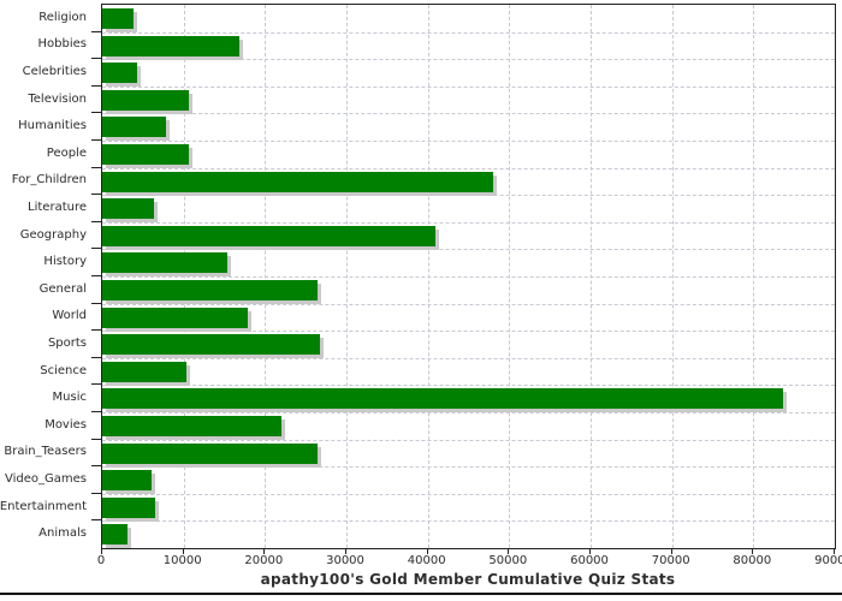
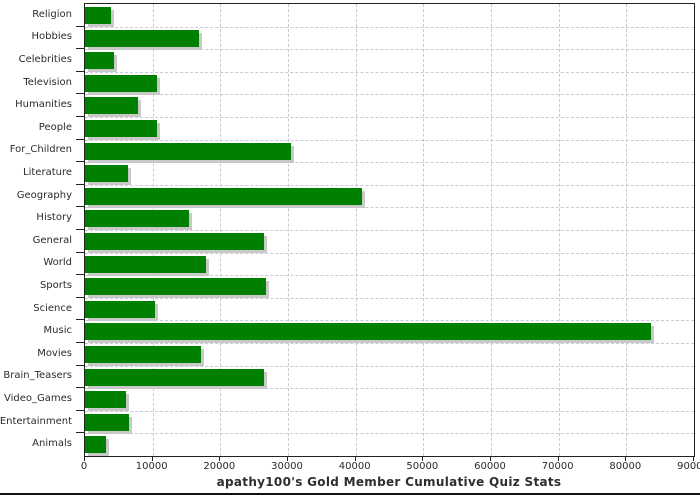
For_Children: 48000 -> 30000
Movies: 22000 -> 17000
